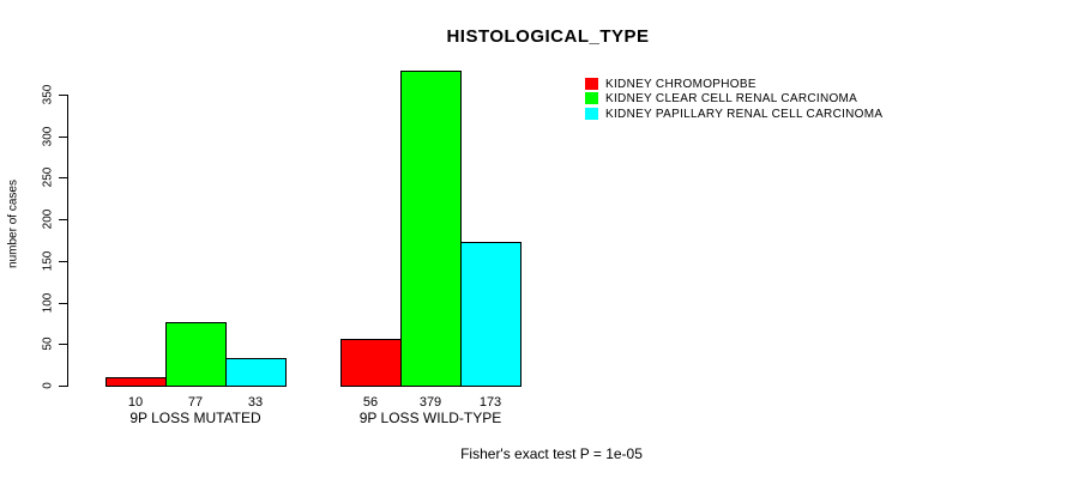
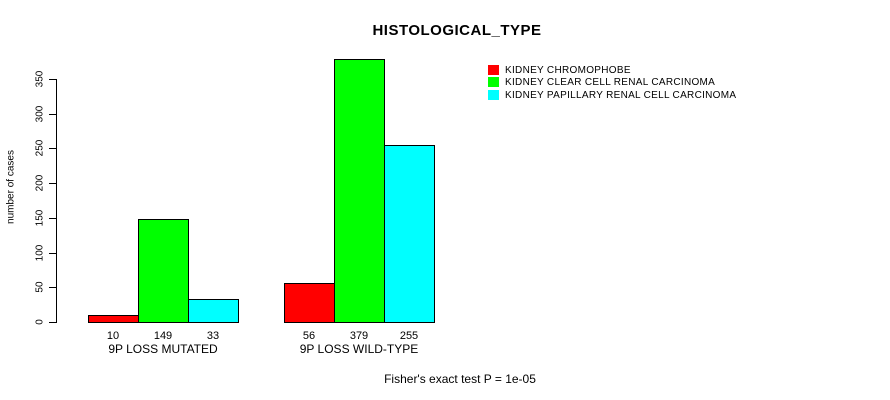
KIDNEY CLEAR CELL RENAL CARCINOMA/9P LOSS MUTATED: 77 -> 149
KIDNEY PAPILLARY RENAL CELL CARCINOMA/9P LOSS WILD-TYPE: 173 -> 255
